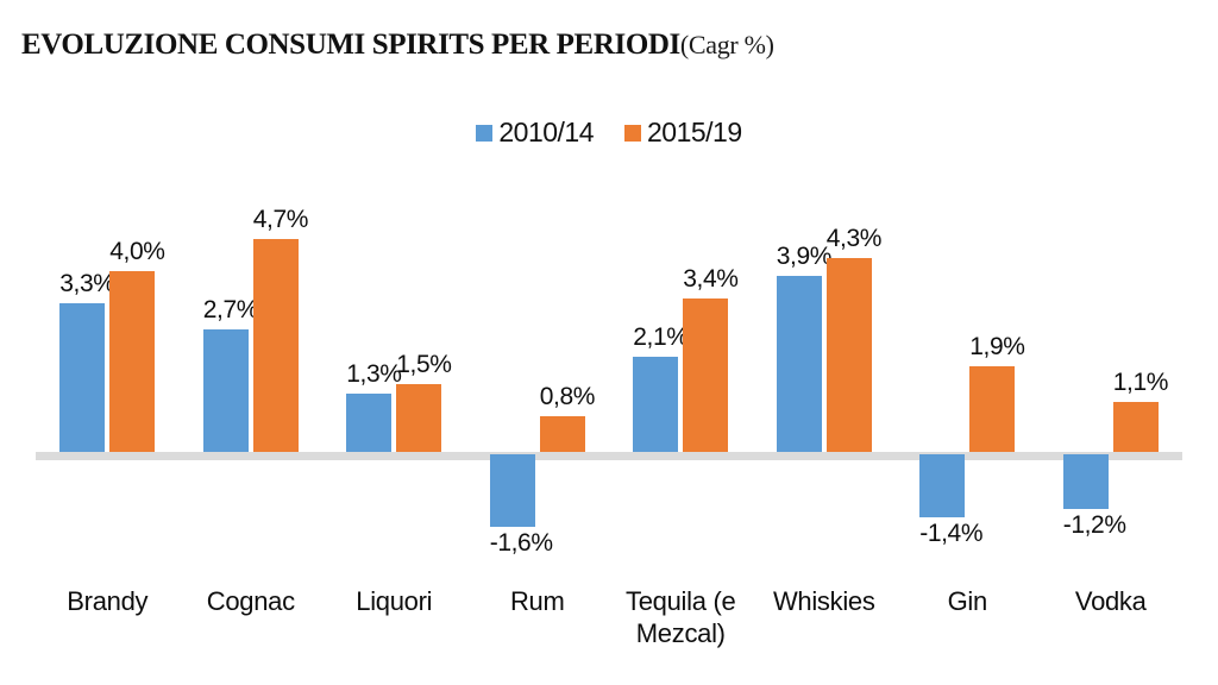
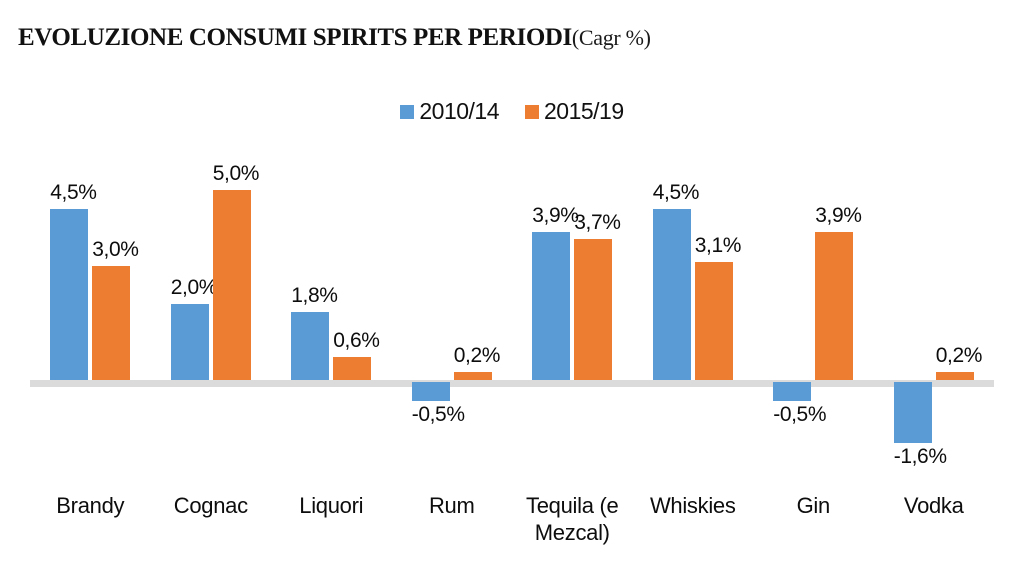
2010/14/Brandy: 3,3% -> 4,5%
2015/19/Brandy: 4,0% -> 3,0%
2010/14/Cognac: 2,7% -> 2,0%
2015/19/Cognac: 4,7% -> 5,0%
2010/14/Liquori: 1,3% -> 1,8%
2015/19/Liquori: 1,5% -> 0,6%
2010/14/Rum: -1,6% -> -0,5%
2015/19/Rum: 0,8% -> 0,2%
2010/14/Tequila (e Mezcal): 2,1% -> 3,9%
2015/19/Tequila (e Mezcal): 3,4% -> 3,7%
2010/14/Whiskies: 3,9% -> 4,5%
2015/19/Whiskies: 4,3% -> 3,1%
2010/14/Gin: -1,4% -> -0,5%
2015/19/Gin: 1,9% -> 3,9%
2010/14/Vodka: -1,2% -> -1,6%
2015/19/Vodka: 1,1% -> 0,2%
